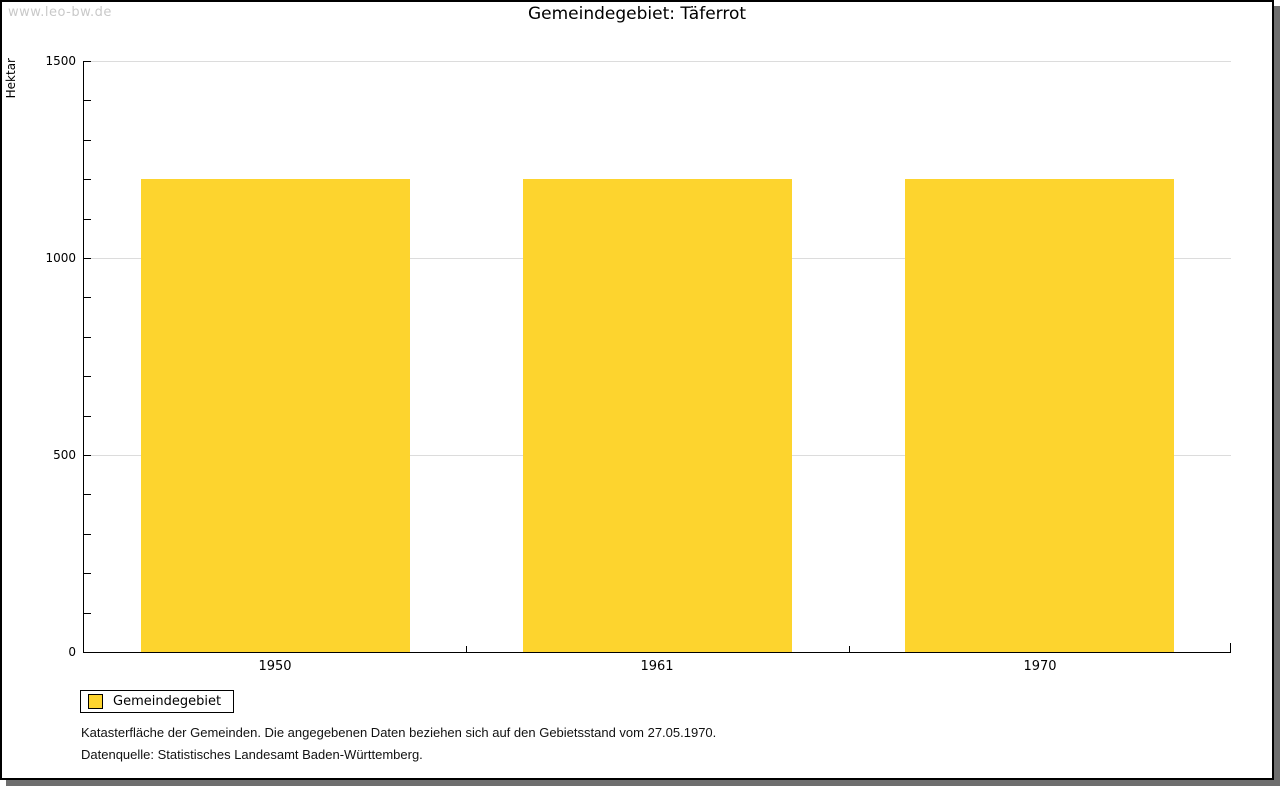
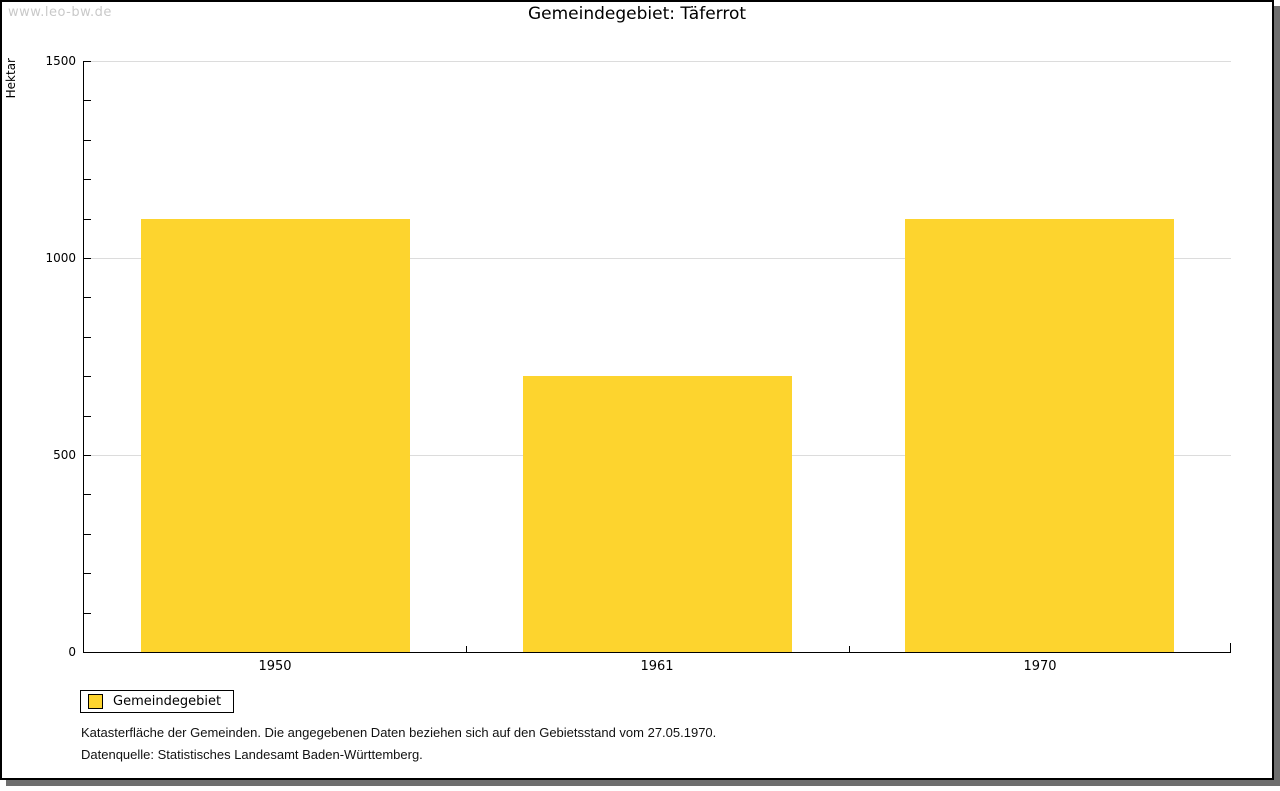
1950: 1200 -> 1100
1961: 1200 -> 700
1970: 1200 -> 1100
